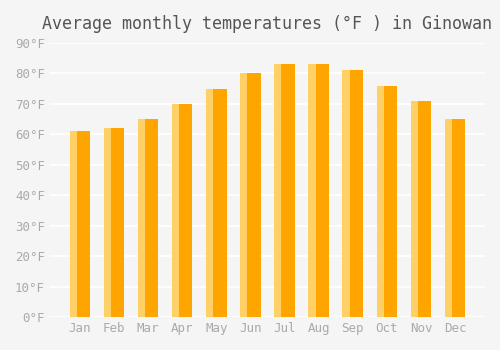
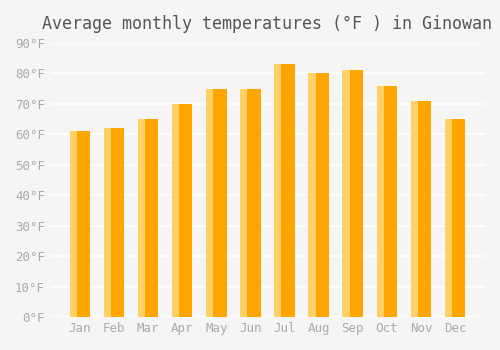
Jun: 80°F -> 75°F
Aug: 83°F -> 80°F
